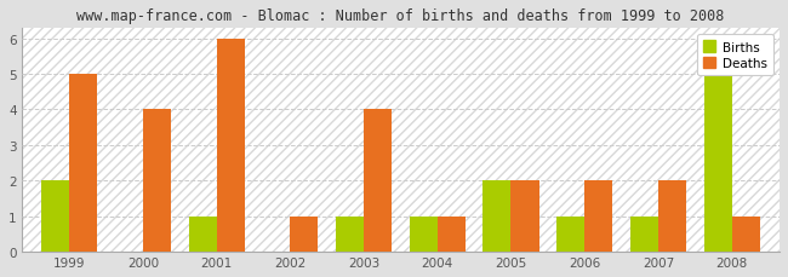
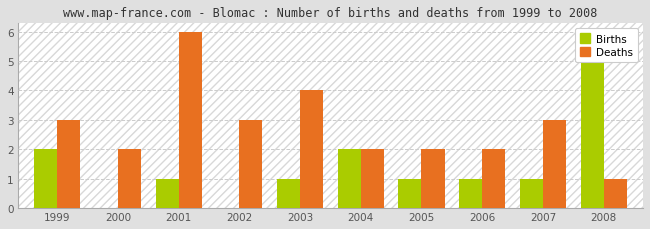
Deaths/1999: 5 -> 3
Deaths/2000: 4 -> 2
Deaths/2002: 1 -> 3
Births/2004: 1 -> 2
Deaths/2004: 1 -> 2
Births/2005: 2 -> 1
Deaths/2007: 2 -> 3
